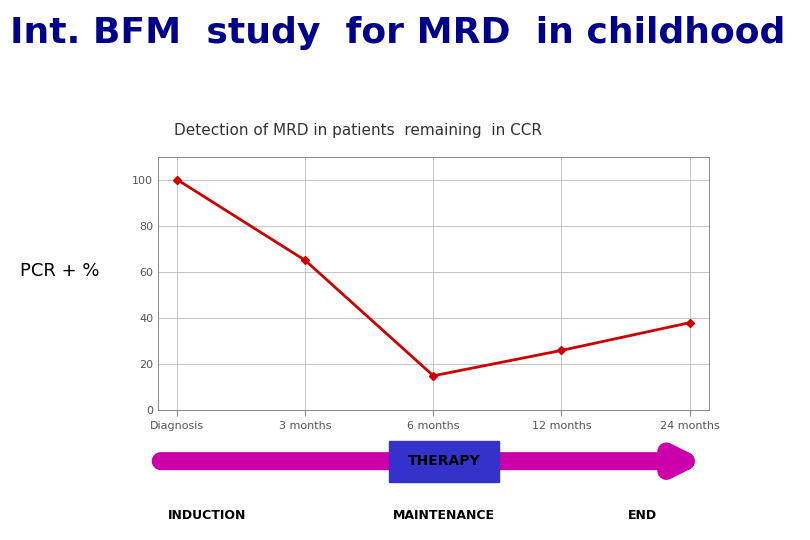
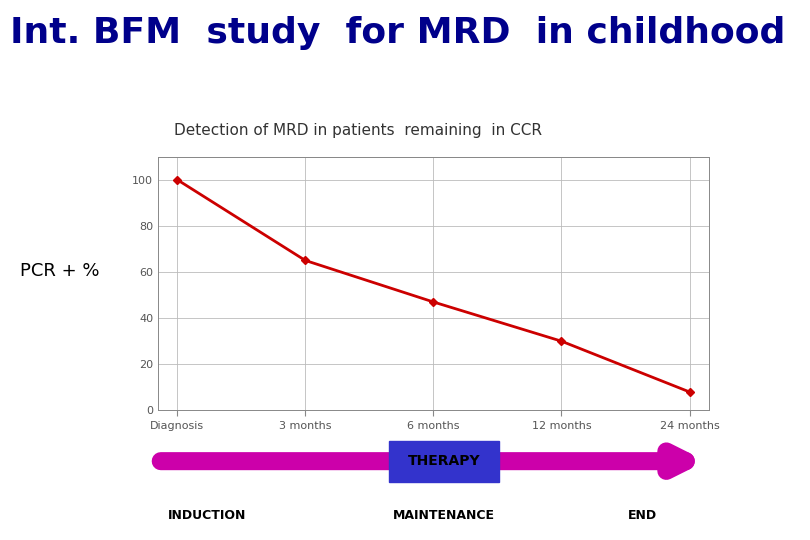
6 months: 15 -> 47
12 months: 26 -> 30
24 months: 38 -> 8
